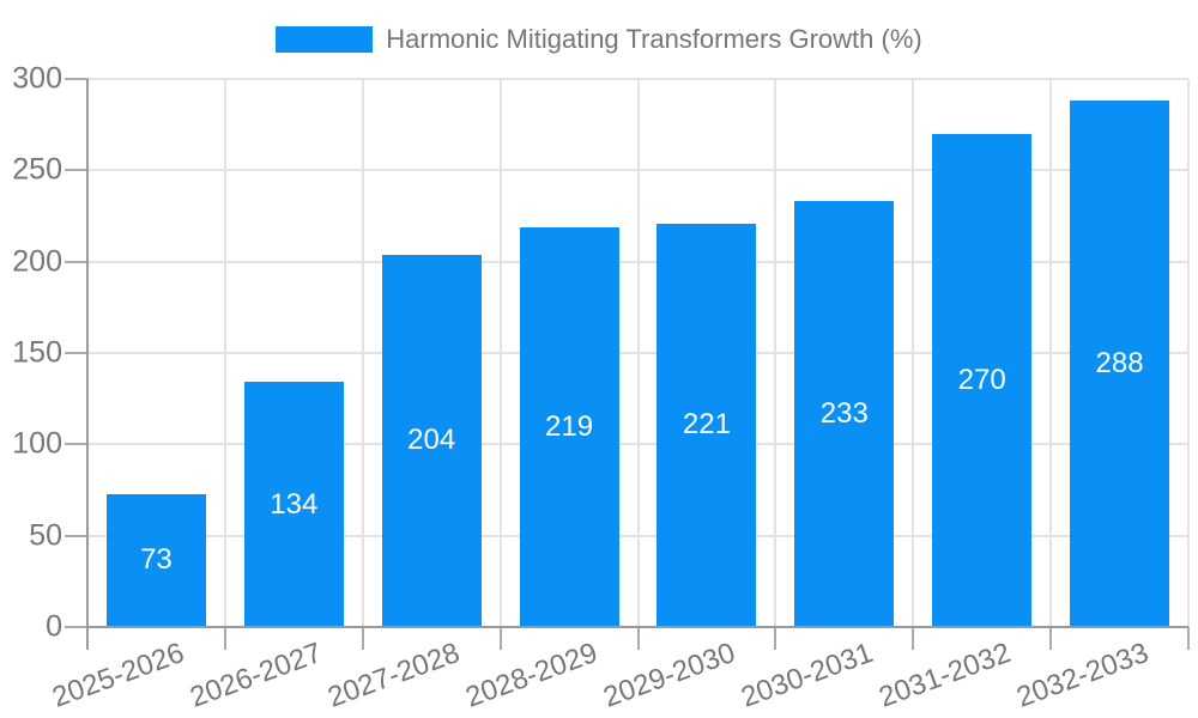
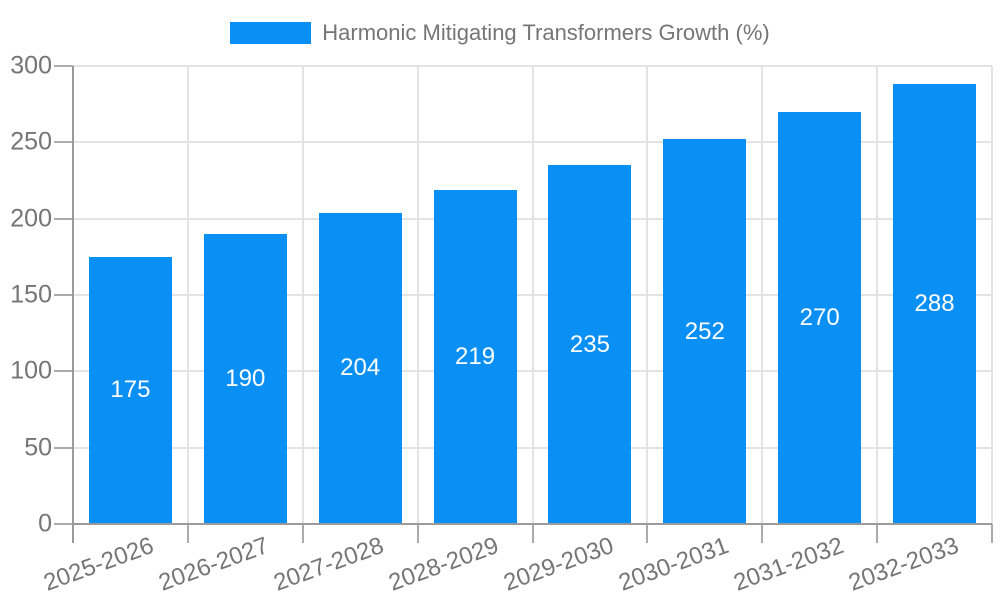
2025-2026: 73 -> 175
2026-2027: 134 -> 190
2029-2030: 221 -> 235
2030-2031: 233 -> 252
